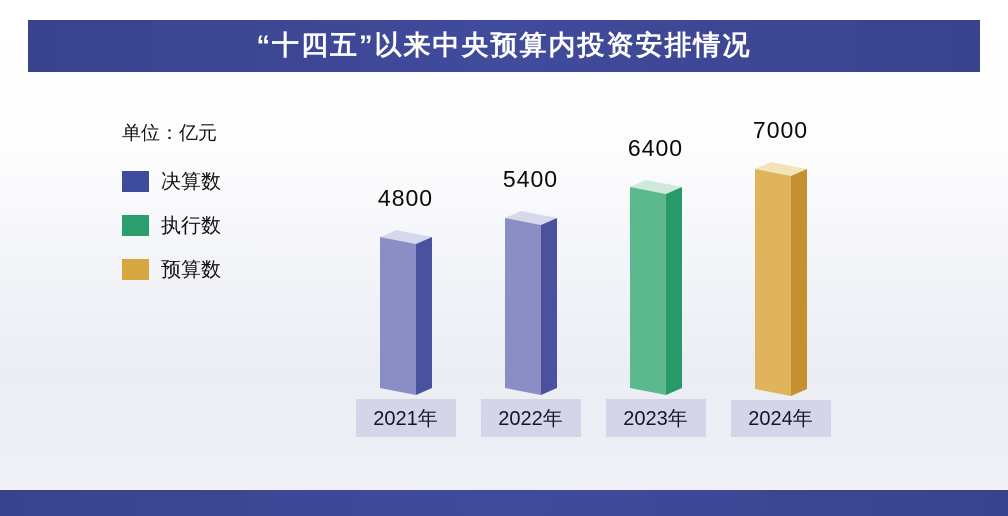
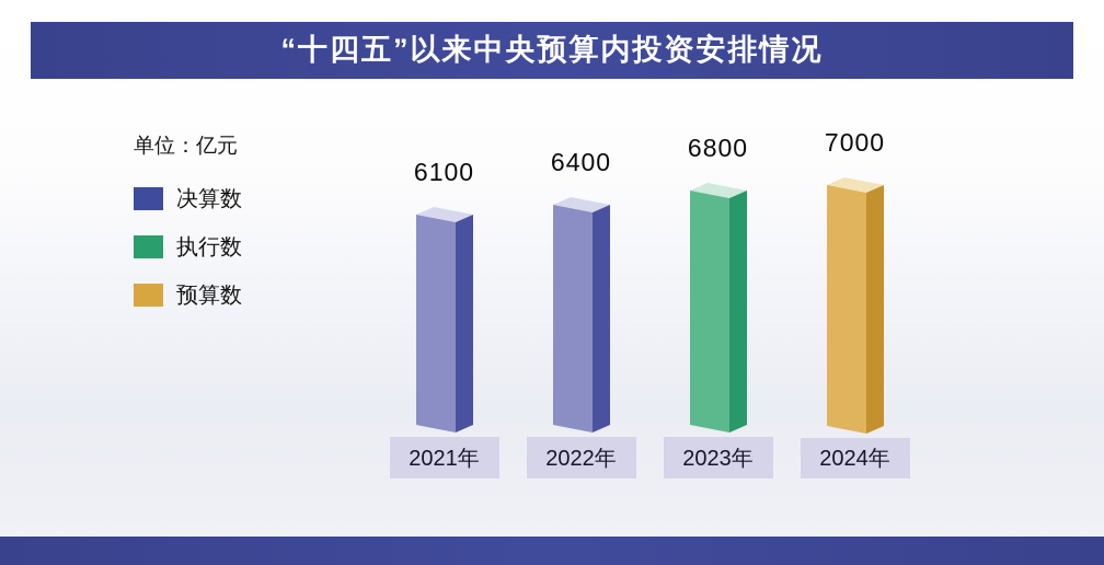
2021年: 4800 -> 6100
2022年: 5400 -> 6400
2023年: 6400 -> 6800
